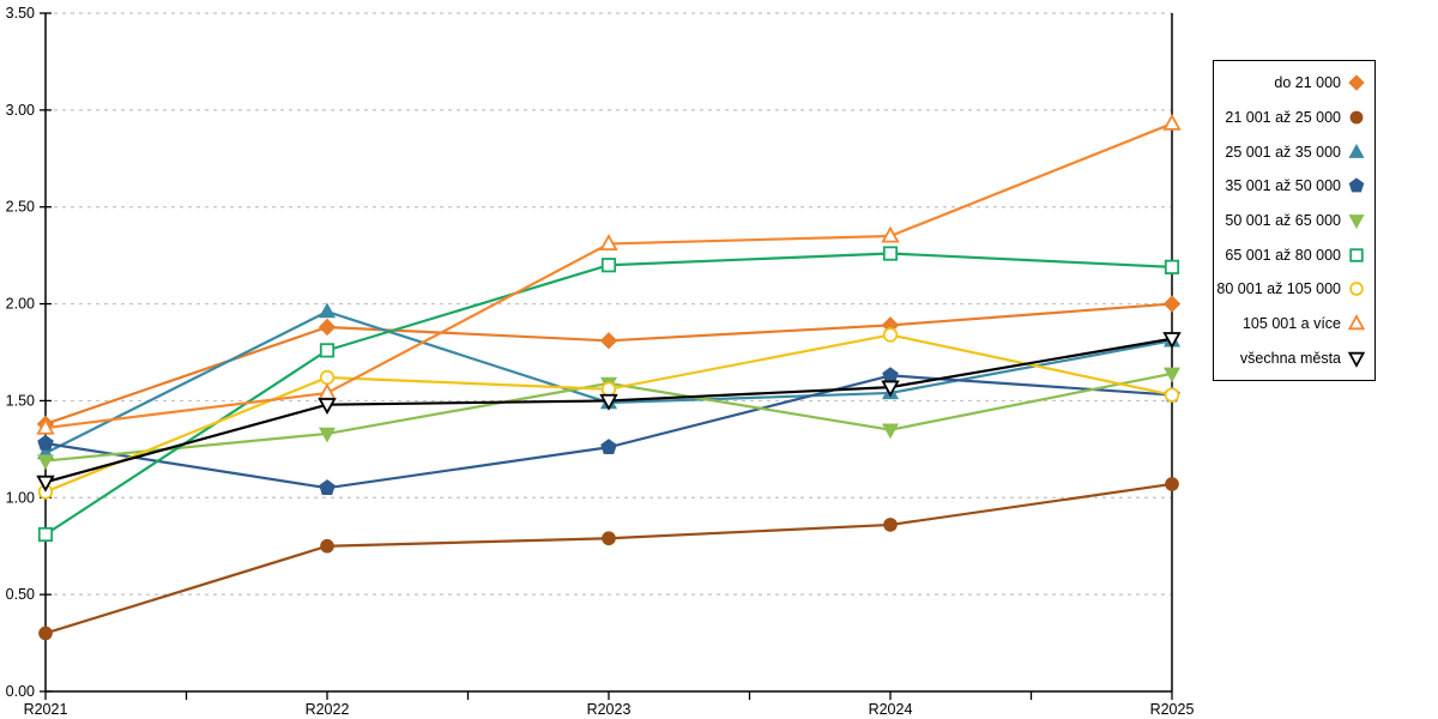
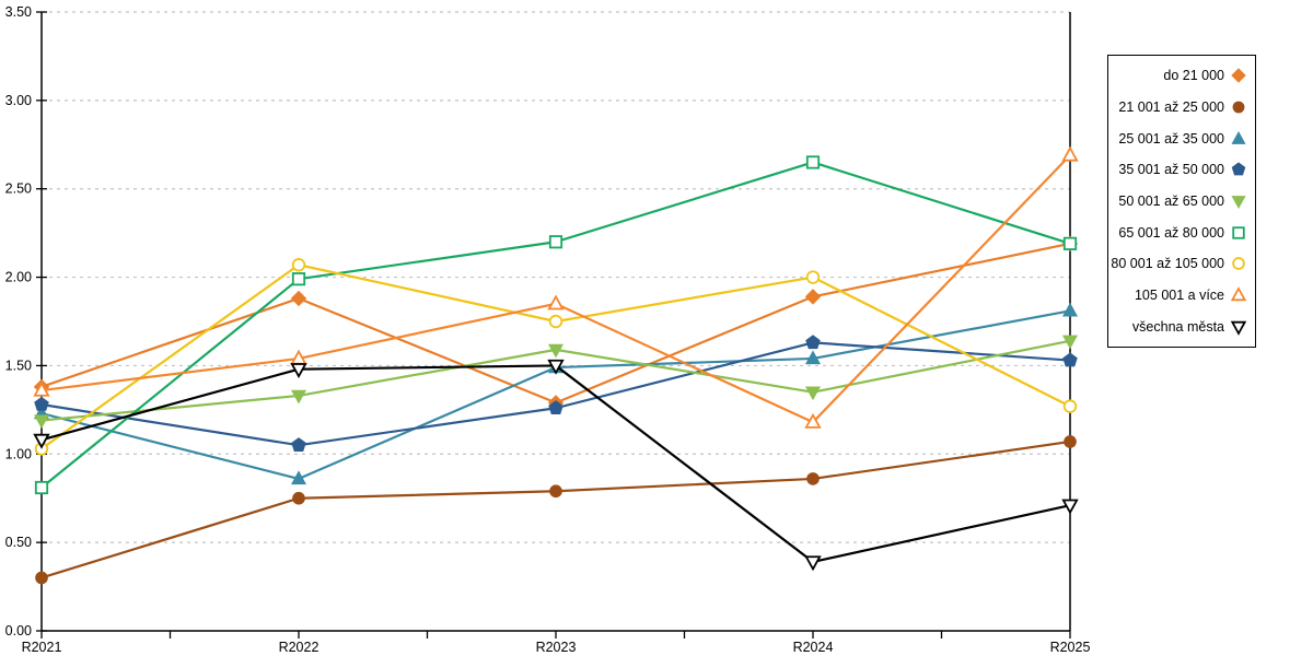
25 001 až 35 000/R2022: 1.96 -> 0.86
65 001 až 80 000/R2022: 1.76 -> 1.99
80 001 až 105 000/R2022: 1.62 -> 2.07
do 21 000/R2023: 1.81 -> 1.29
80 001 až 105 000/R2023: 1.56 -> 1.75
105 001 a více/R2023: 2.31 -> 1.85
65 001 až 80 000/R2024: 2.26 -> 2.65
80 001 až 105 000/R2024: 1.84 -> 2.00
105 001 a více/R2024: 2.35 -> 1.18
všechna města/R2024: 1.57 -> 0.39
do 21 000/R2025: 2.00 -> 2.19
80 001 až 105 000/R2025: 1.53 -> 1.27
105 001 a více/R2025: 2.93 -> 2.69
všechna města/R2025: 1.82 -> 0.71
